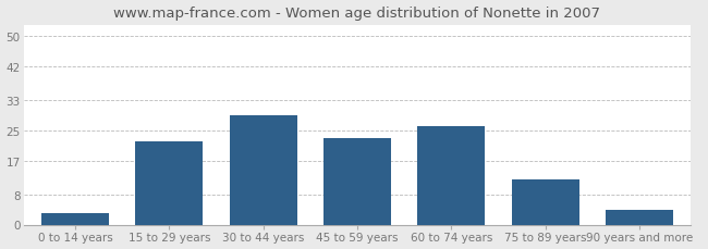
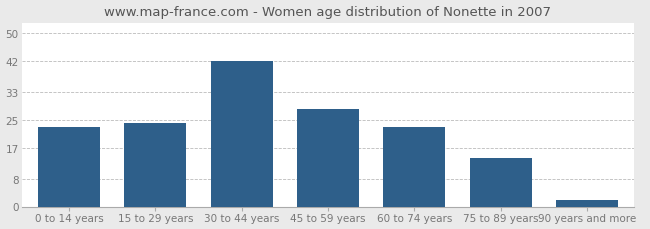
0 to 14 years: 3 -> 23
15 to 29 years: 22 -> 24
30 to 44 years: 29 -> 42
45 to 59 years: 23 -> 28
60 to 74 years: 26 -> 23
75 to 89 years: 12 -> 14
90 years and more: 4 -> 2
